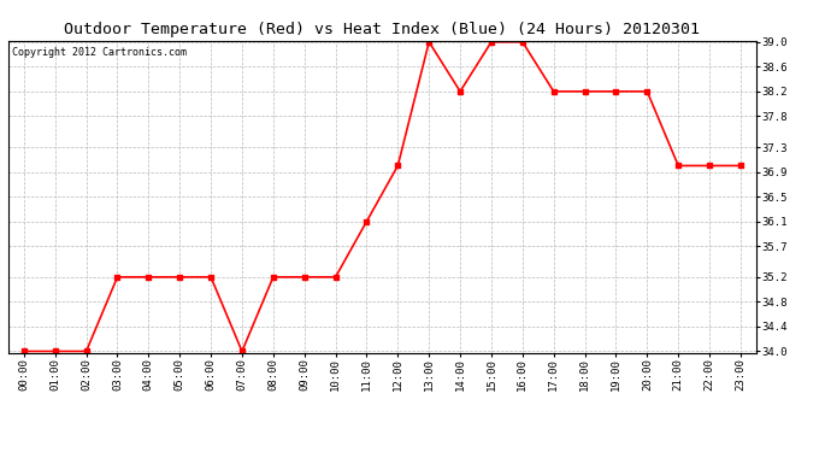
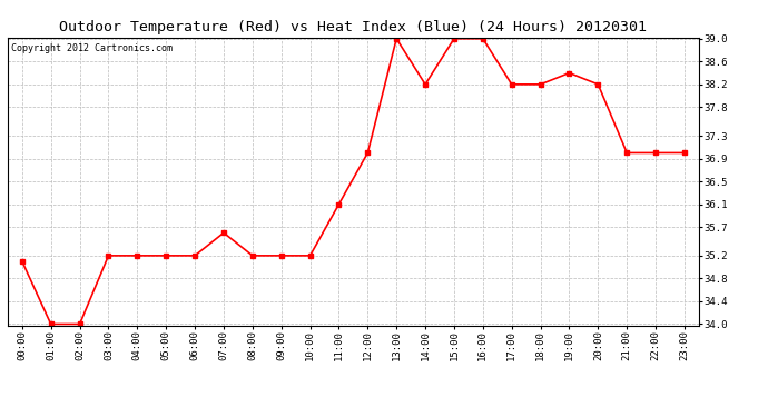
00:00: 34.0 -> 35.1
07:00: 34.0 -> 35.6
19:00: 38.2 -> 38.4
